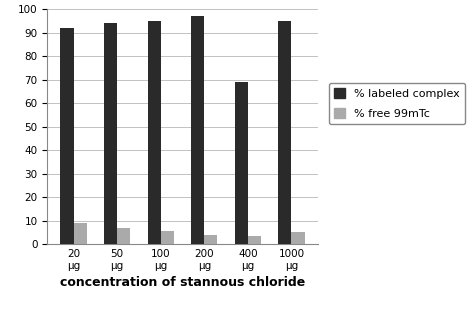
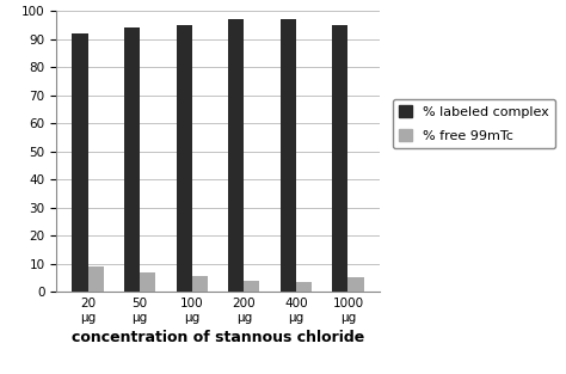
% labeled complex/400 μg: 69 -> 97
